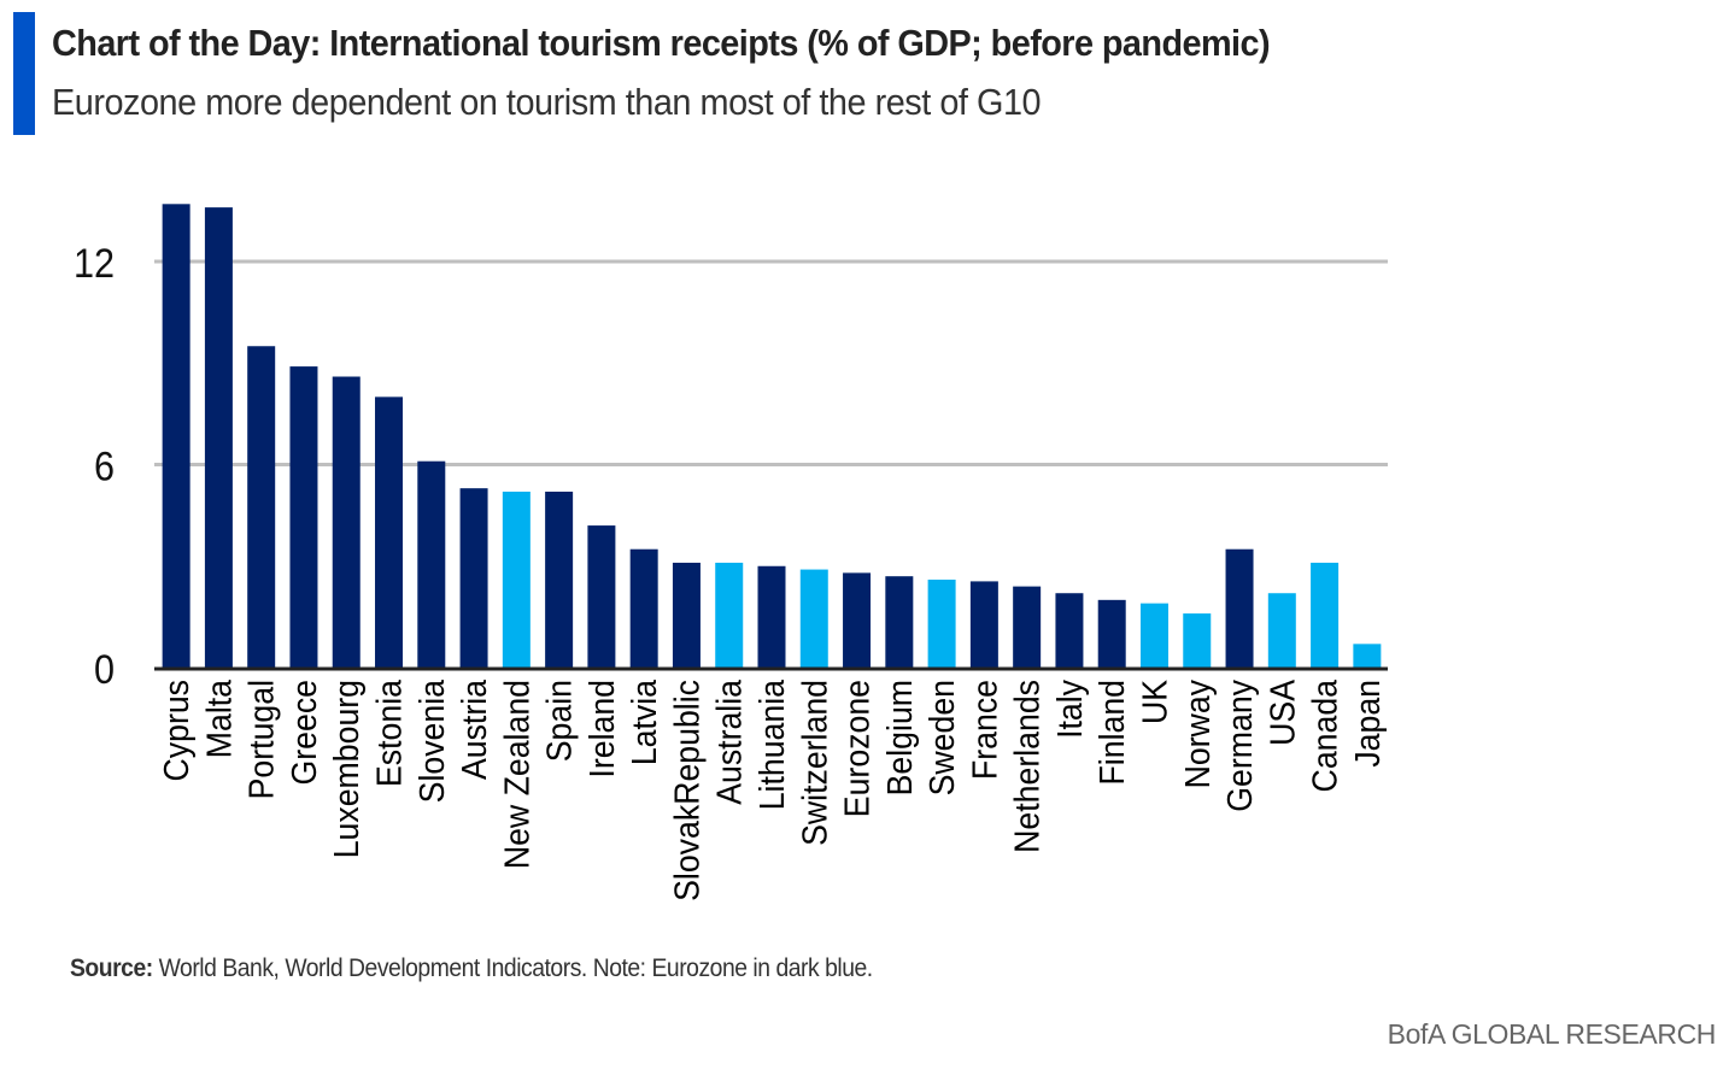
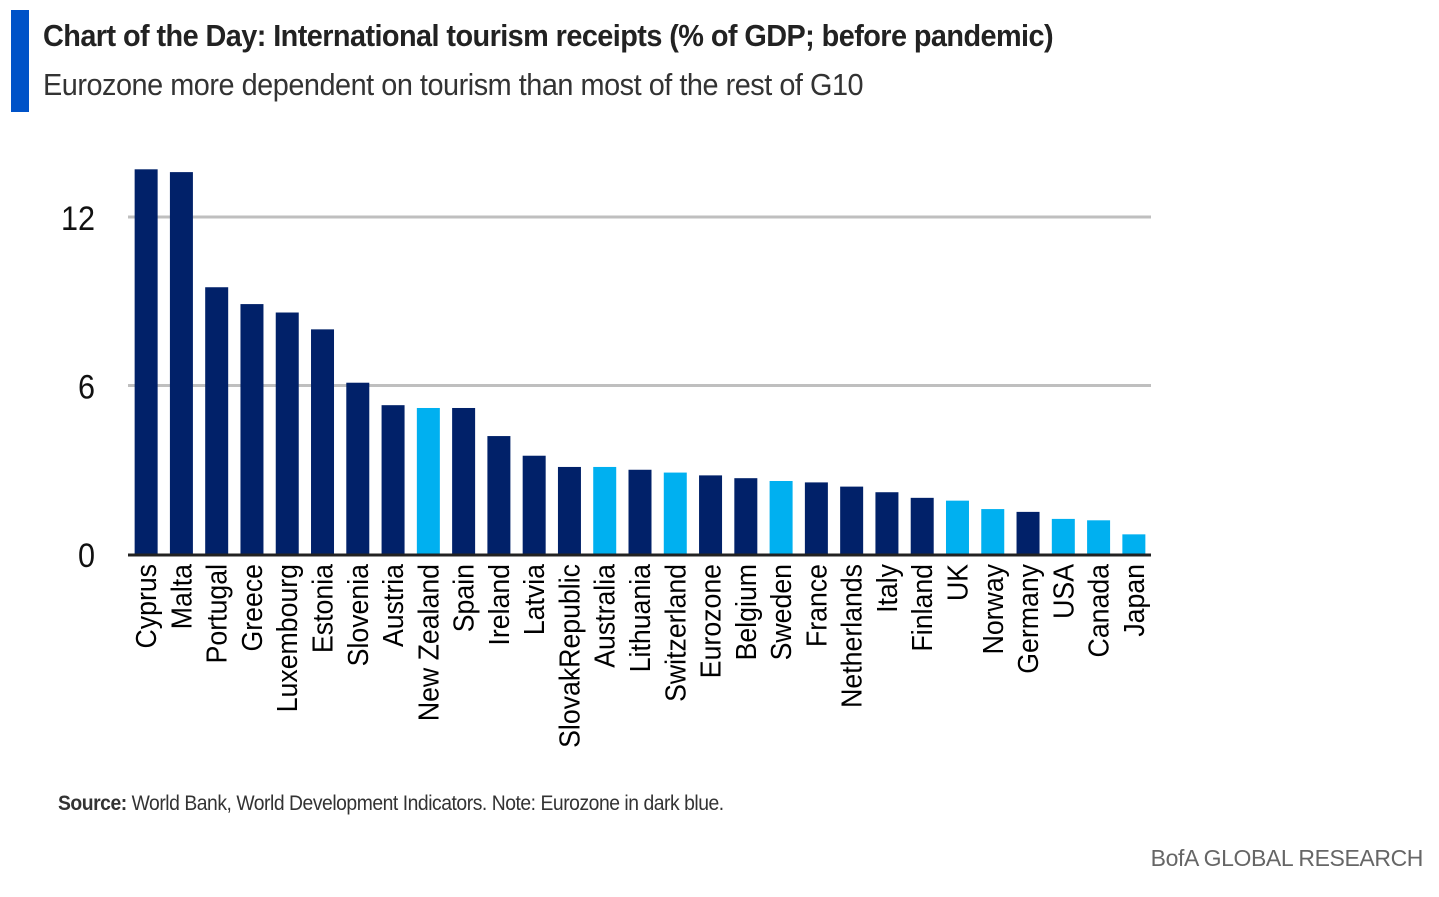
Germany: 3.5 -> 1.5
USA: 2.2 -> 1.2
Canada: 3.1 -> 1.2
